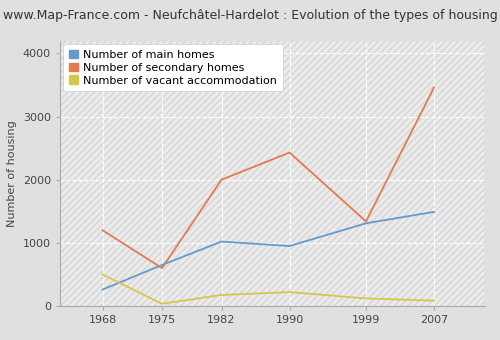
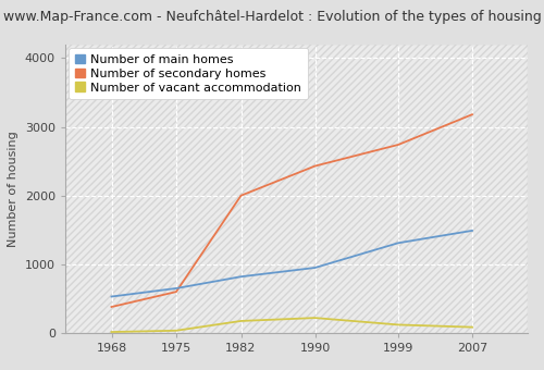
Number of main homes/1968: 260 -> 530
Number of secondary homes/1968: 1200 -> 380
Number of vacant accommodation/1968: 500 -> 20
Number of main homes/1982: 1020 -> 820
Number of secondary homes/1999: 1340 -> 2740
Number of secondary homes/2007: 3460 -> 3180
